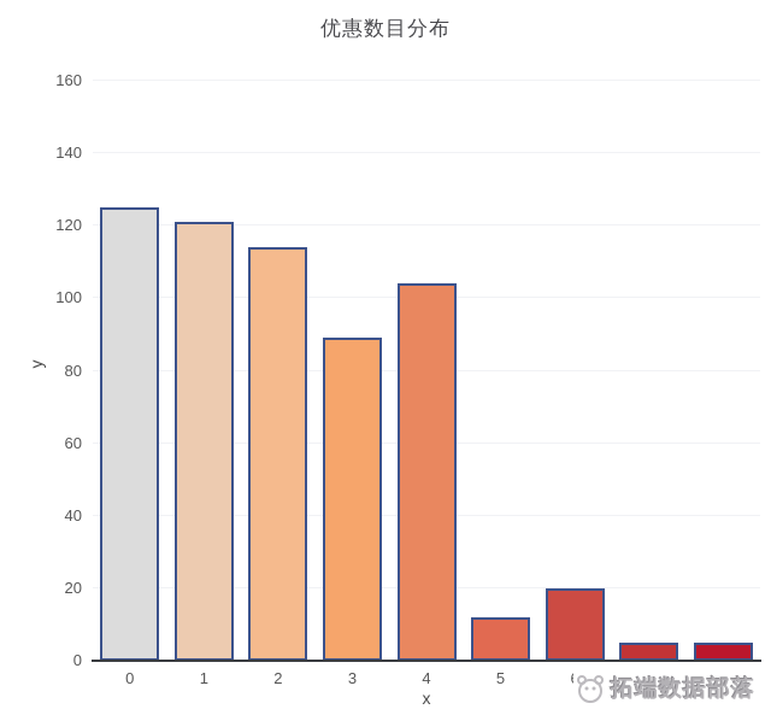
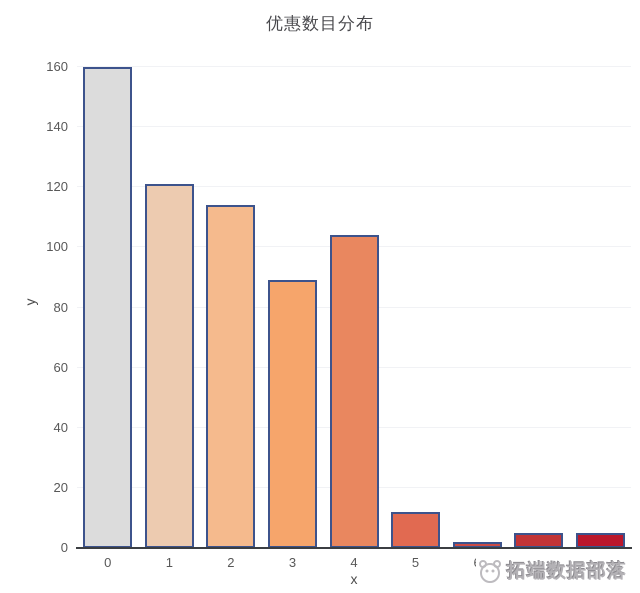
0: 125 -> 160
6: 20 -> 2
